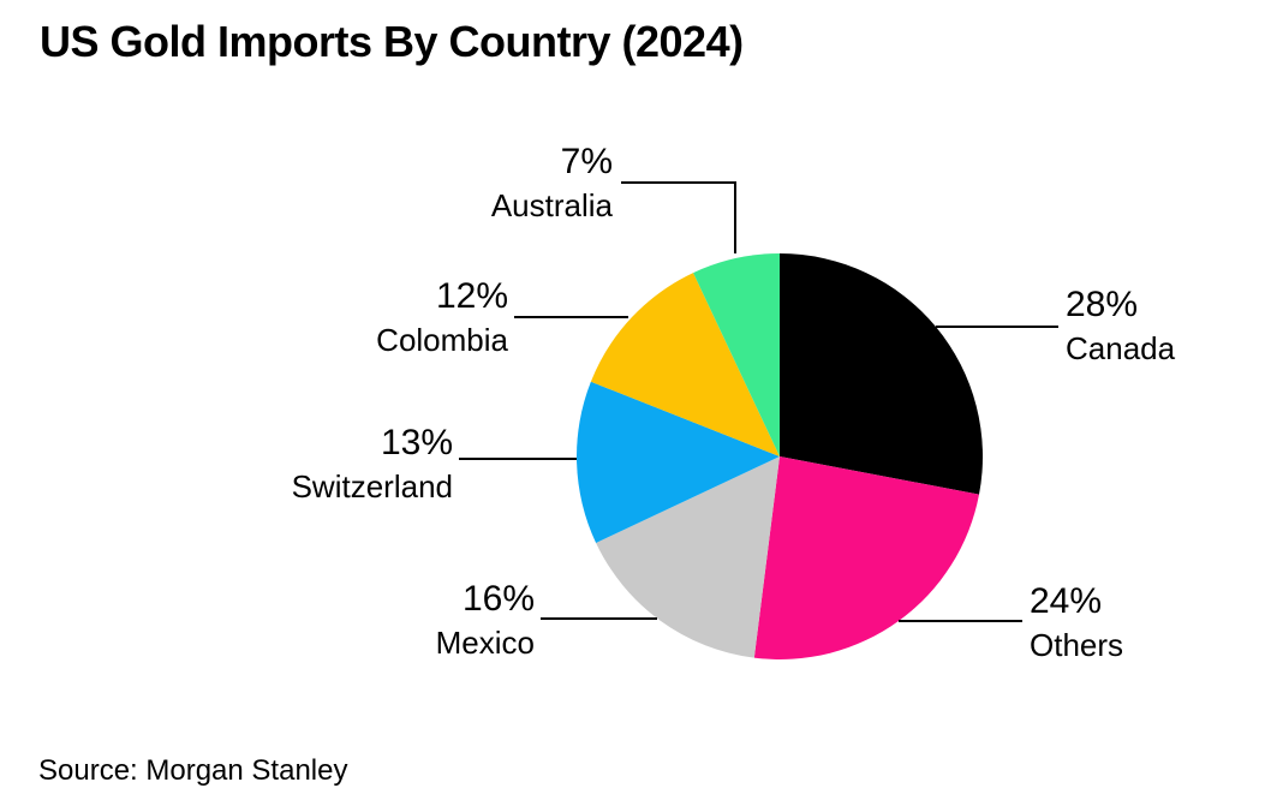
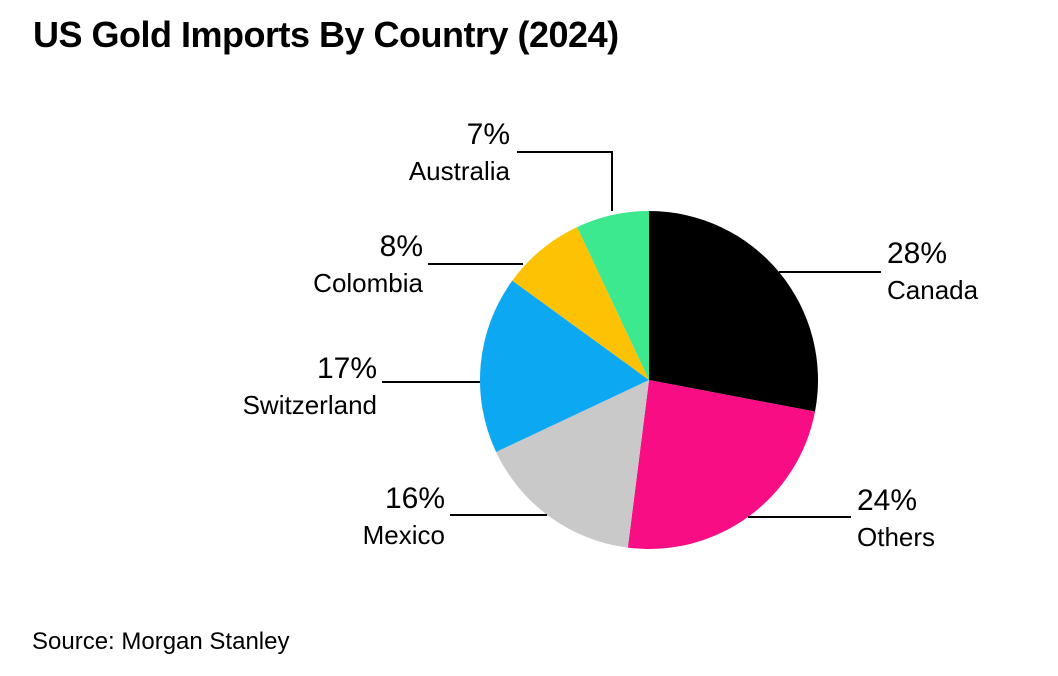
Switzerland: 13% -> 17%
Colombia: 12% -> 8%
